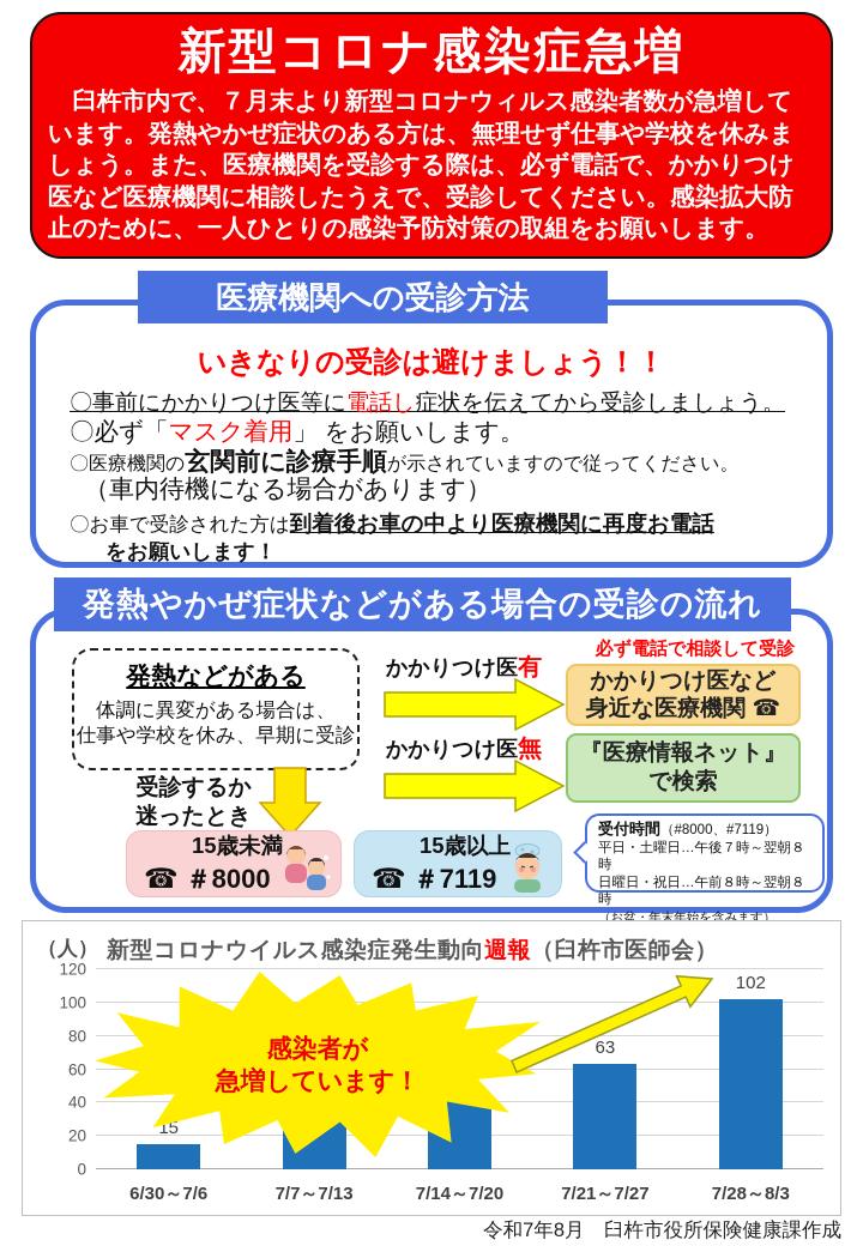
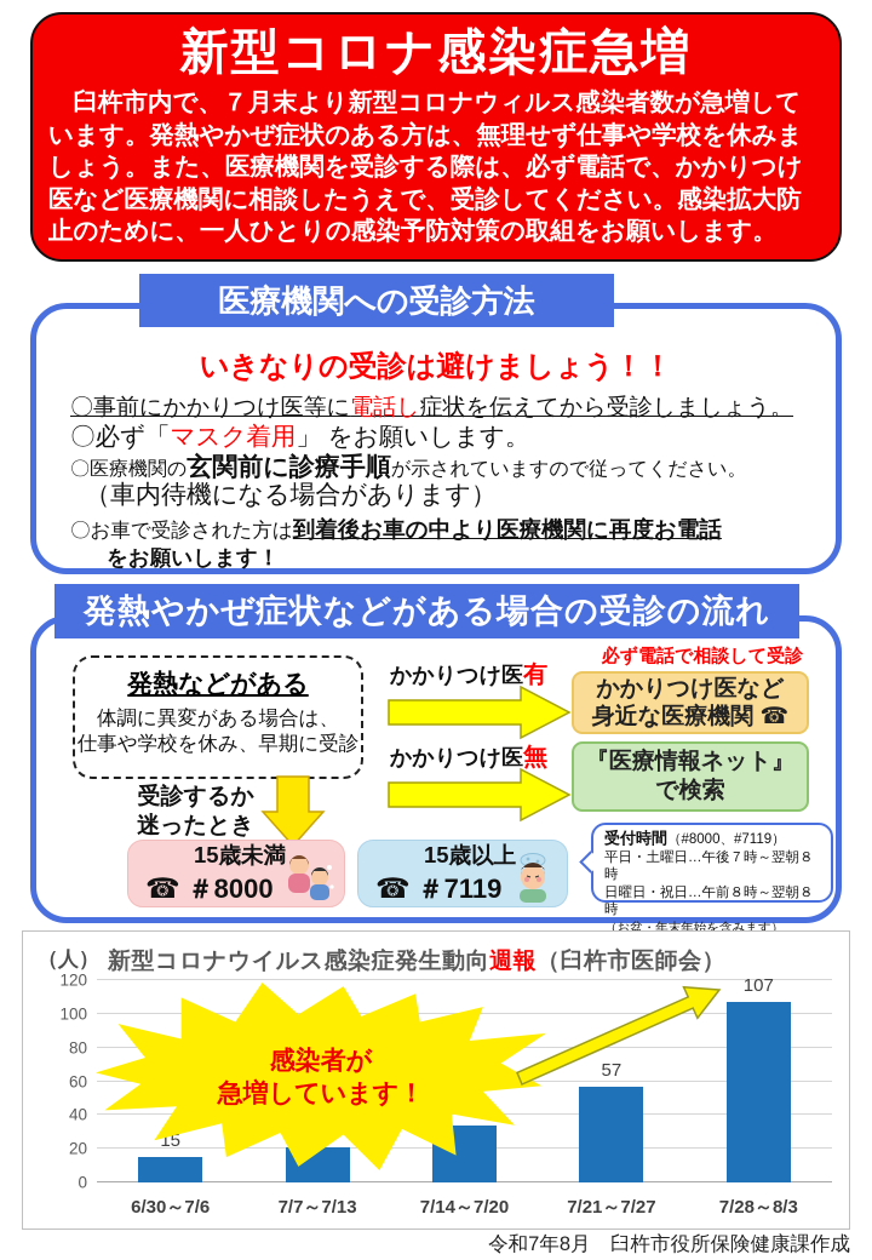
7/7～7/13: 32 -> 21
7/14～7/20: 44 -> 34
7/21～7/27: 63 -> 57
7/28～8/3: 102 -> 107
